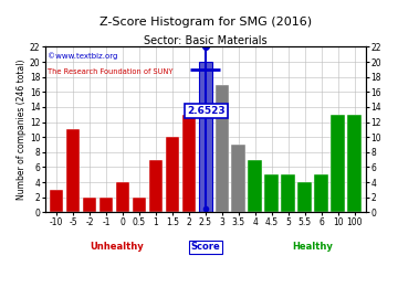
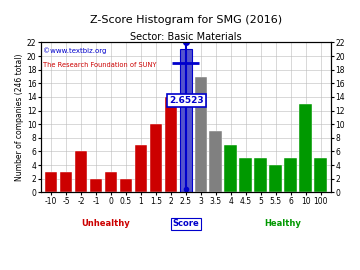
-5: 11 -> 3
-2: 2 -> 6
0: 4 -> 3
2: 13 -> 14
2.5: 20 -> 21
100: 13 -> 5
